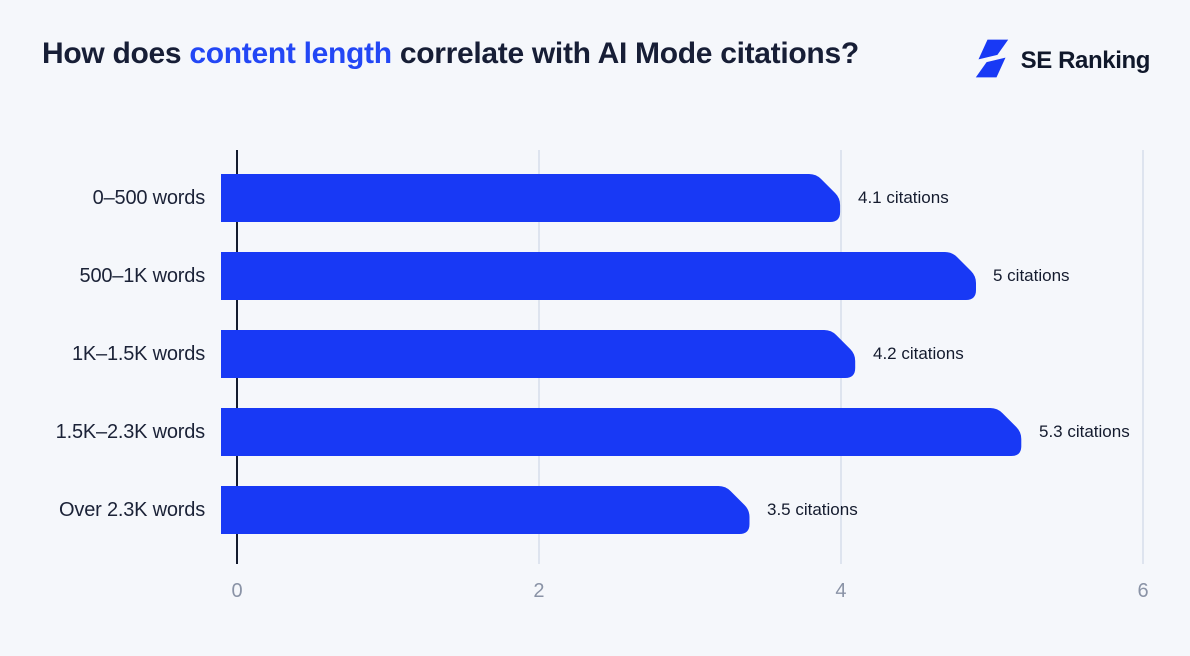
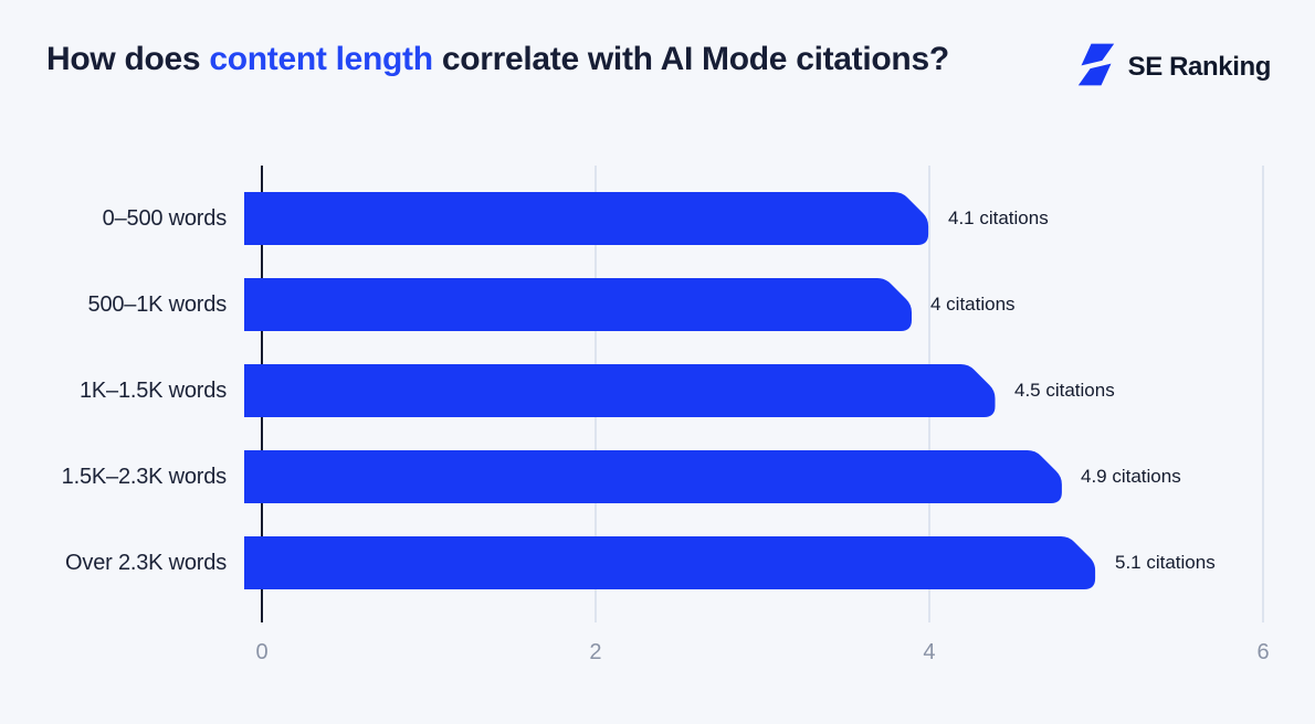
500–1K words: 5 -> 4
1K–1.5K words: 4.2 -> 4.5
1.5K–2.3K words: 5.3 -> 4.9
Over 2.3K words: 3.5 -> 5.1
